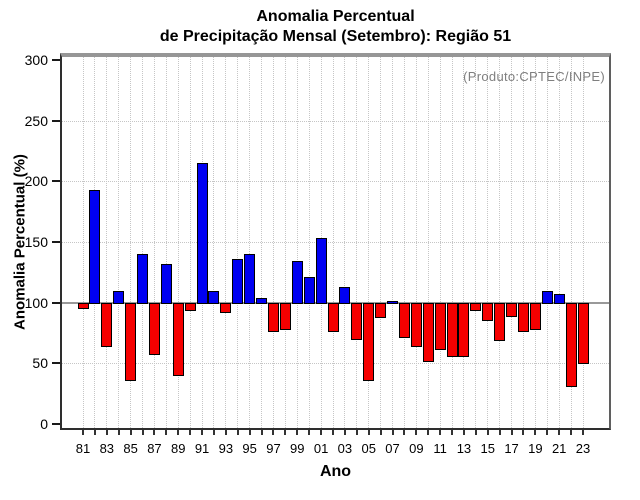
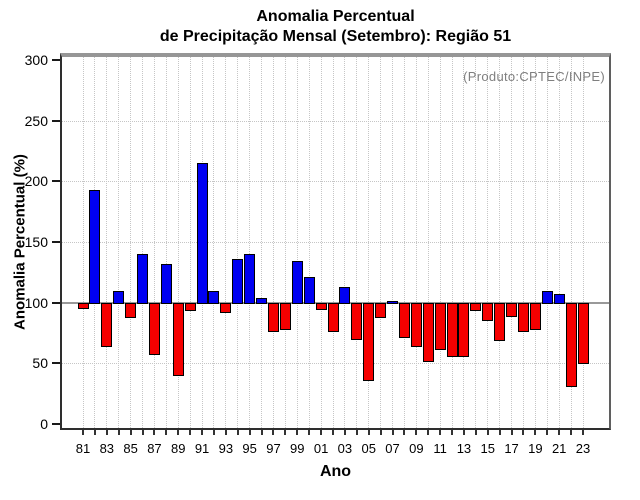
85: 36 -> 88
01: 153 -> 95
